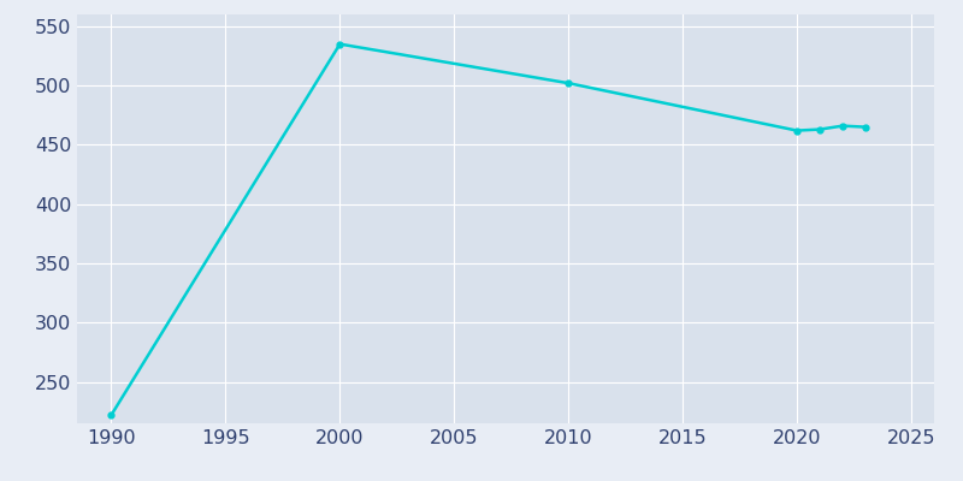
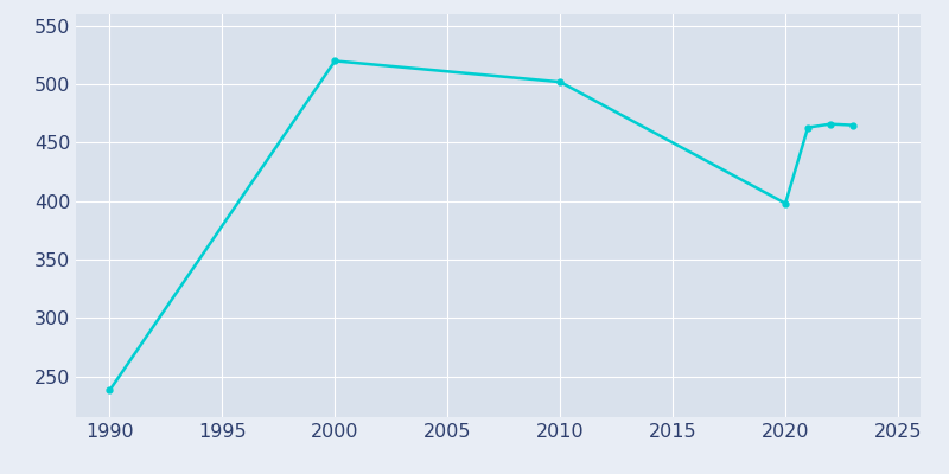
1990: 222 -> 238
2000: 535 -> 520
2020: 462 -> 398
